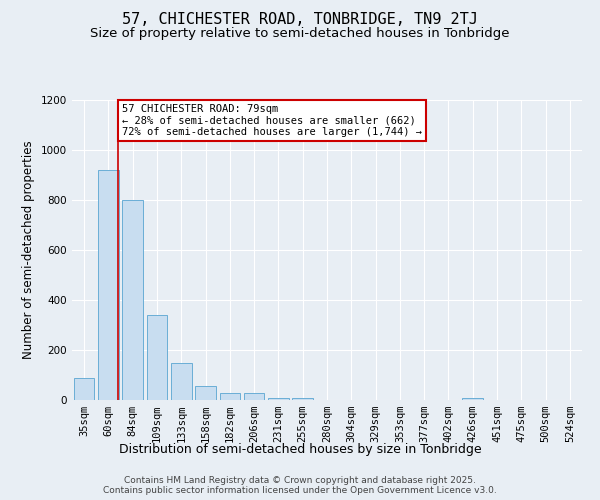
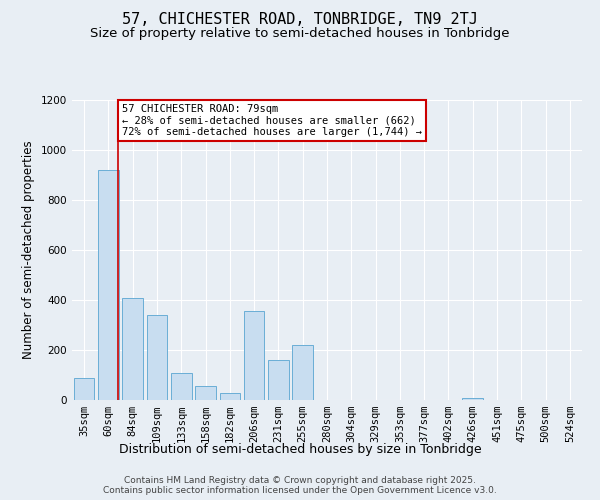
84sqm: 800 -> 410
133sqm: 150 -> 110
206sqm: 30 -> 355
231sqm: 10 -> 160
255sqm: 10 -> 220
